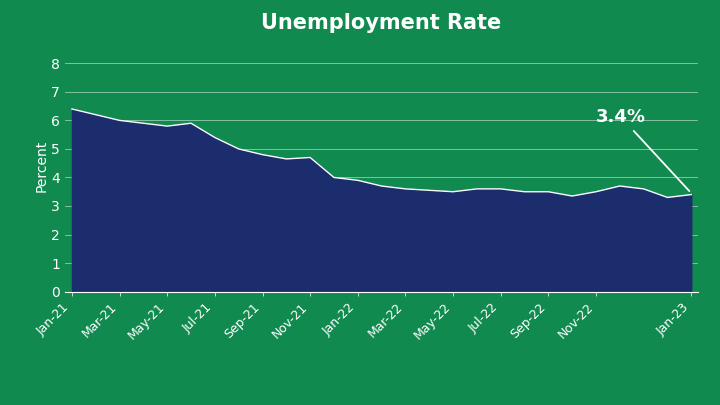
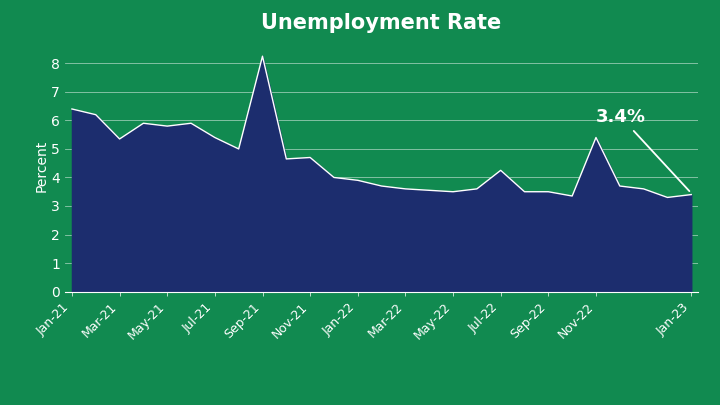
Mar-21: 6.00 -> 5.35
Sep-21: 4.80 -> 8.25
Jul-22: 3.60 -> 4.25
Nov-22: 3.50 -> 5.40
